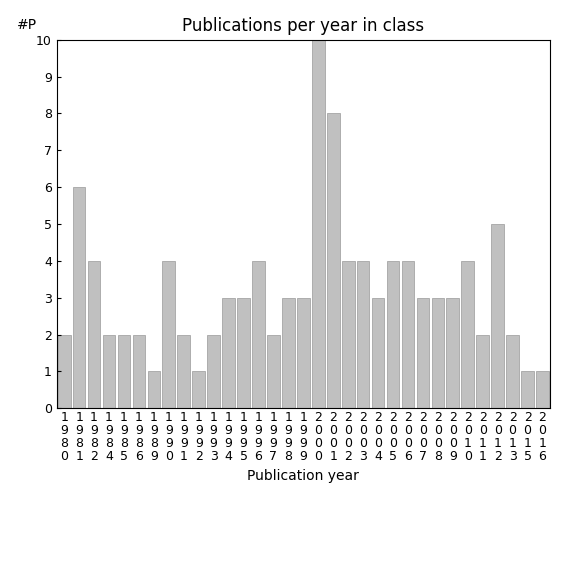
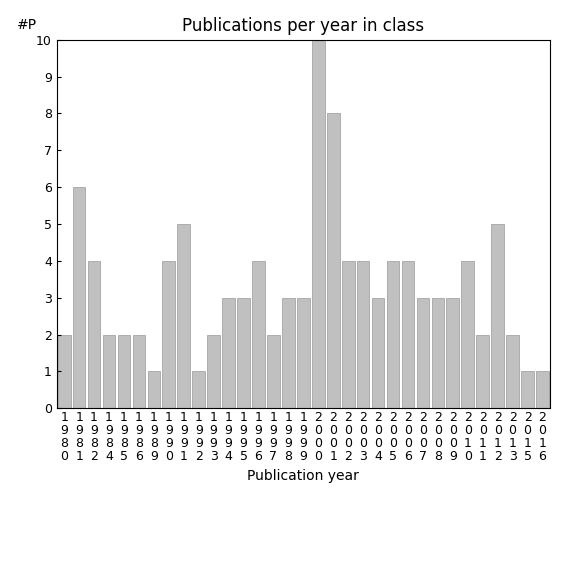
1 9 9 1: 2 -> 5
